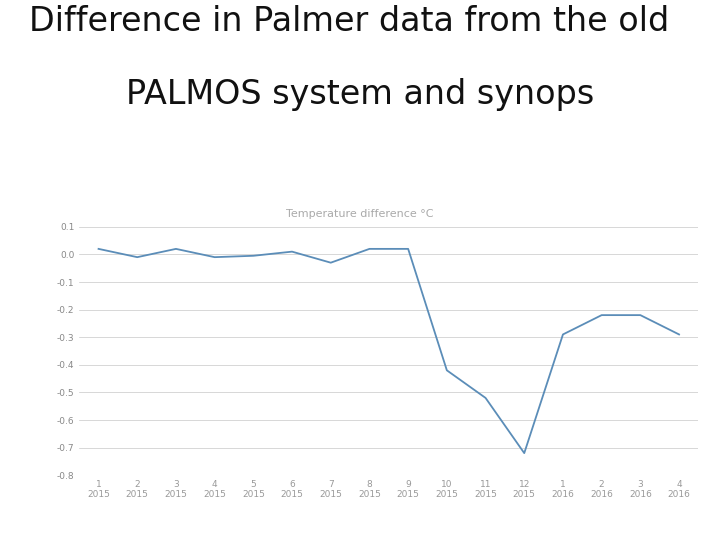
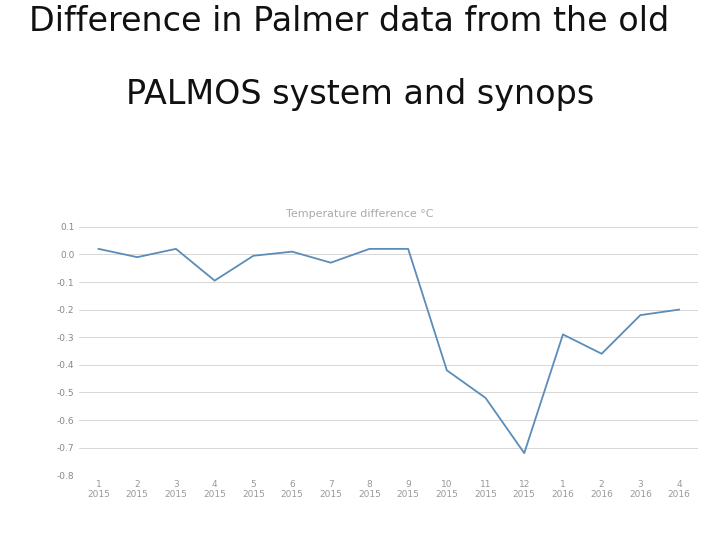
4 2015: -0.010 -> -0.095
2 2016: -0.220 -> -0.360
4 2016: -0.290 -> -0.200
